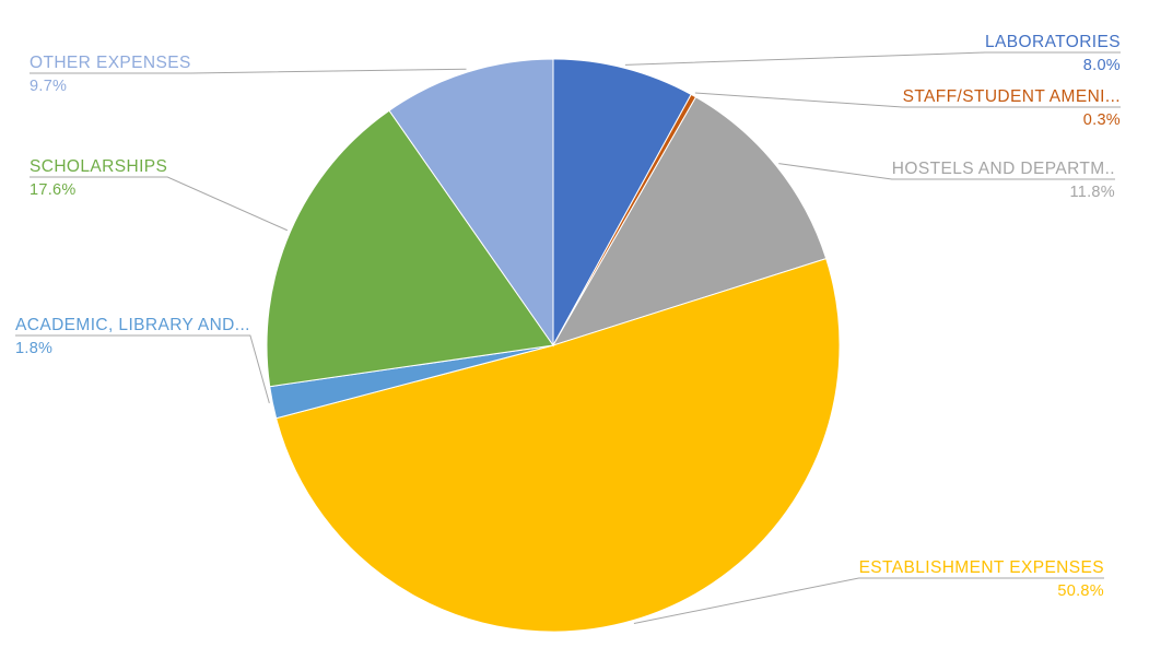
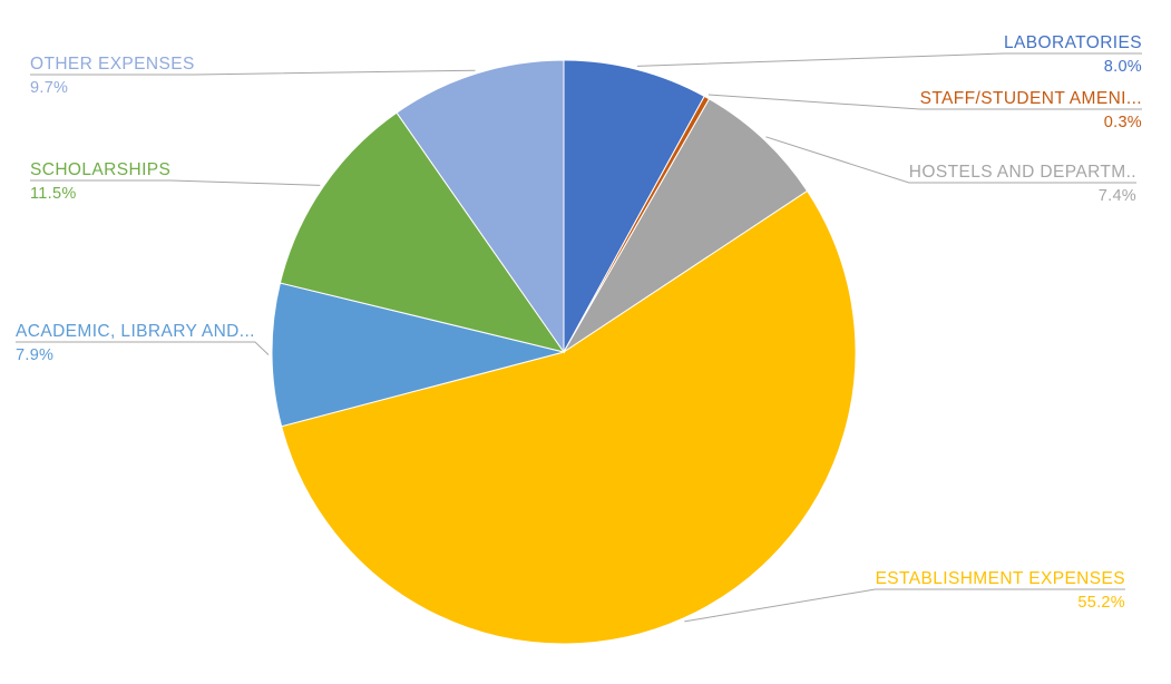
HOSTELS AND DEPARTM..: 11.8% -> 7.4%
ESTABLISHMENT EXPENSES: 50.8% -> 55.2%
ACADEMIC, LIBRARY AND...: 1.8% -> 7.9%
SCHOLARSHIPS: 17.6% -> 11.5%
